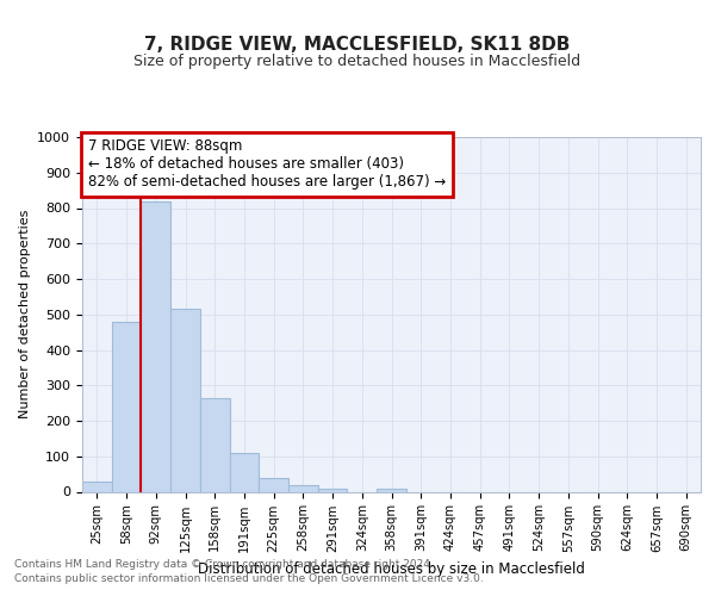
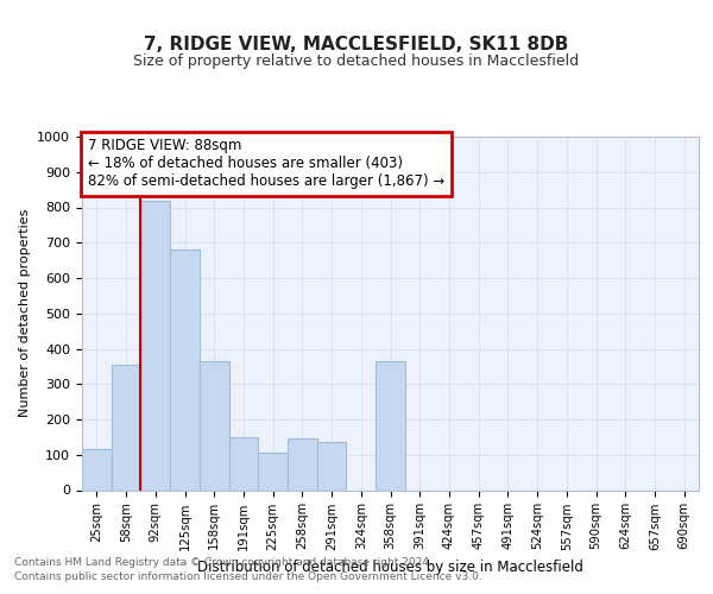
25sqm: 30 -> 115
58sqm: 480 -> 355
125sqm: 515 -> 680
158sqm: 265 -> 365
191sqm: 110 -> 150
225sqm: 38 -> 105
258sqm: 20 -> 145
291sqm: 10 -> 135
358sqm: 8 -> 365
